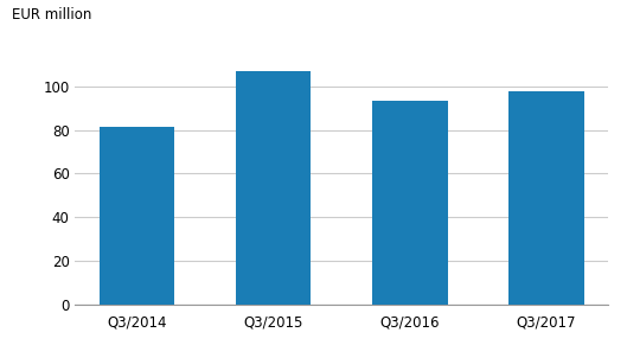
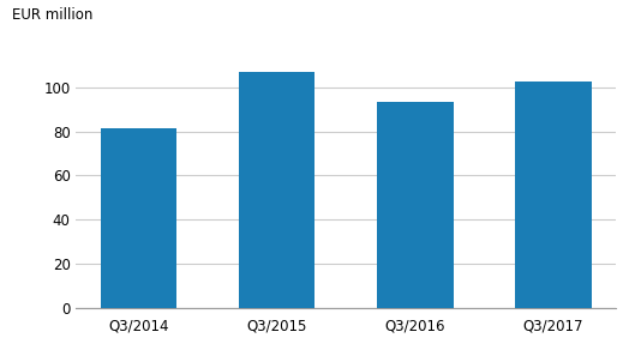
Q3/2017: 98 -> 102
